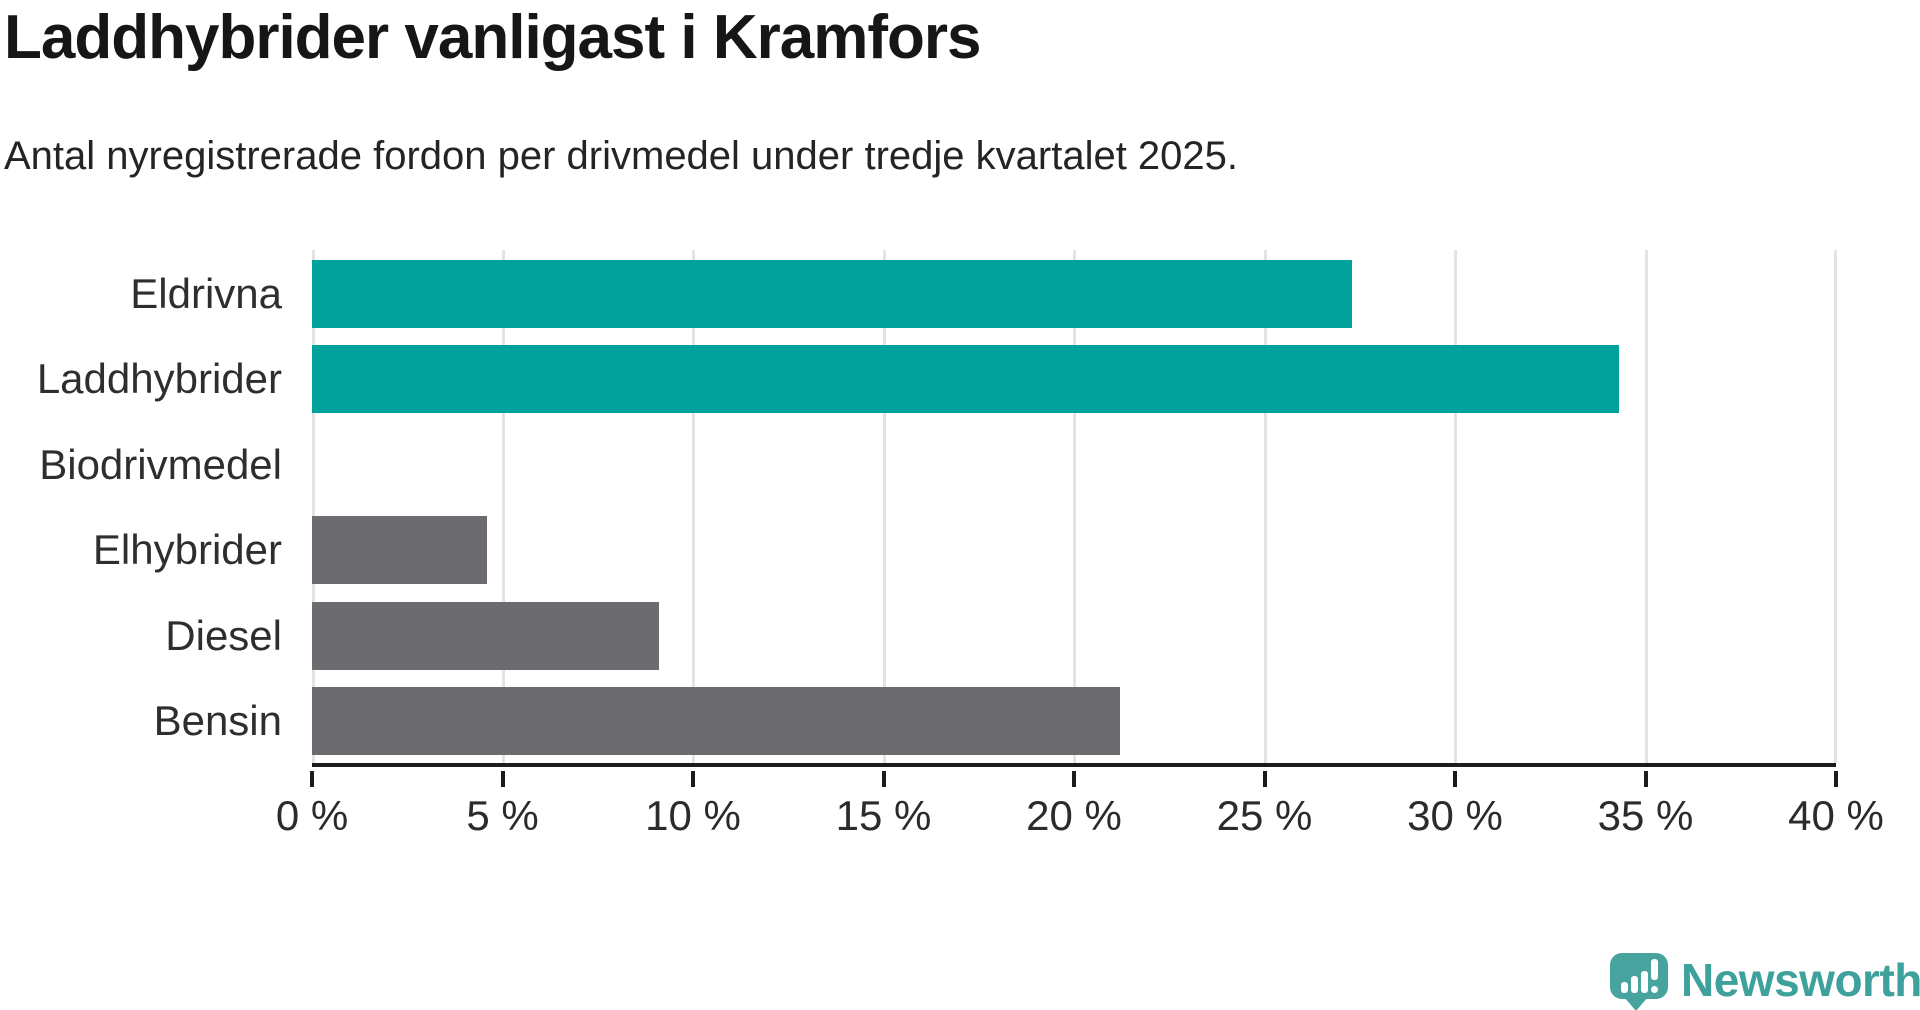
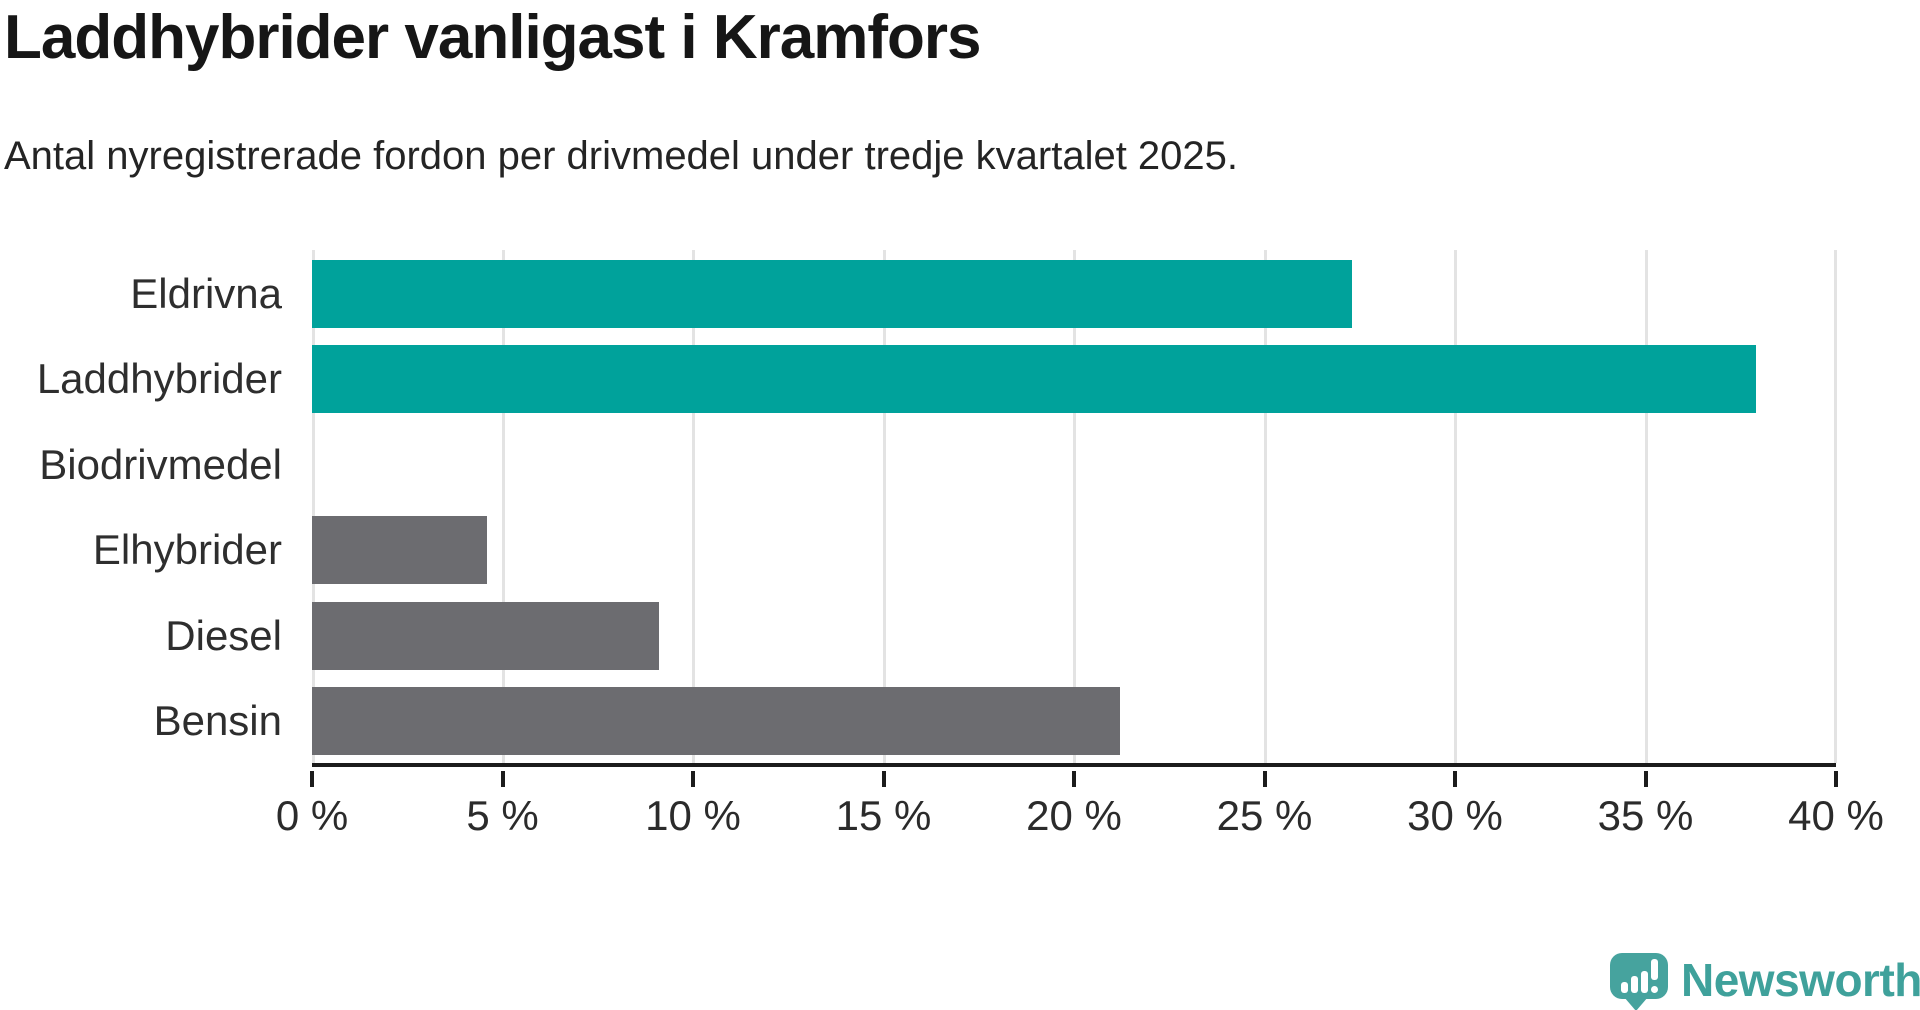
Laddhybrider: 34.3% -> 37.9%
